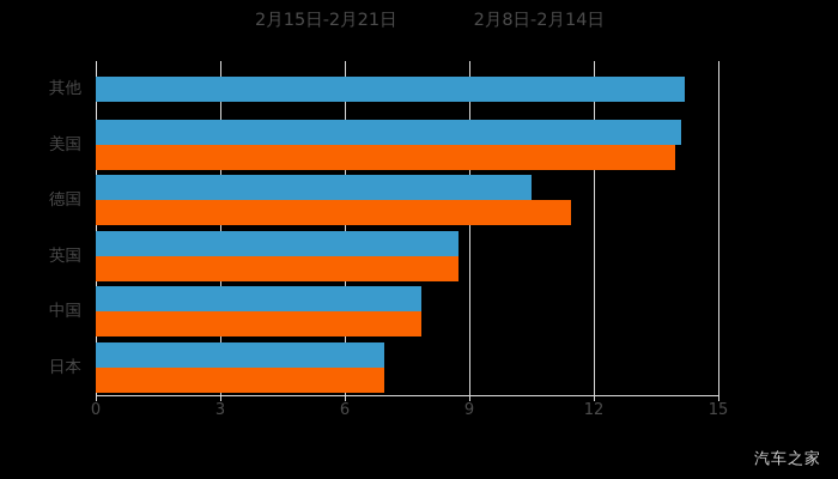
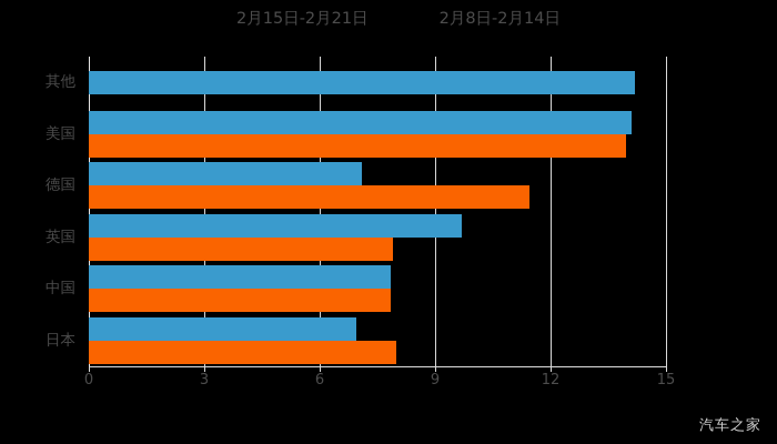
2月15日-2月21日/德国: 10.5 -> 7.1
2月15日-2月21日/英国: 8.8 -> 9.7
2月8日-2月14日/英国: 8.8 -> 7.9
2月8日-2月14日/日本: 7.0 -> 8.0
